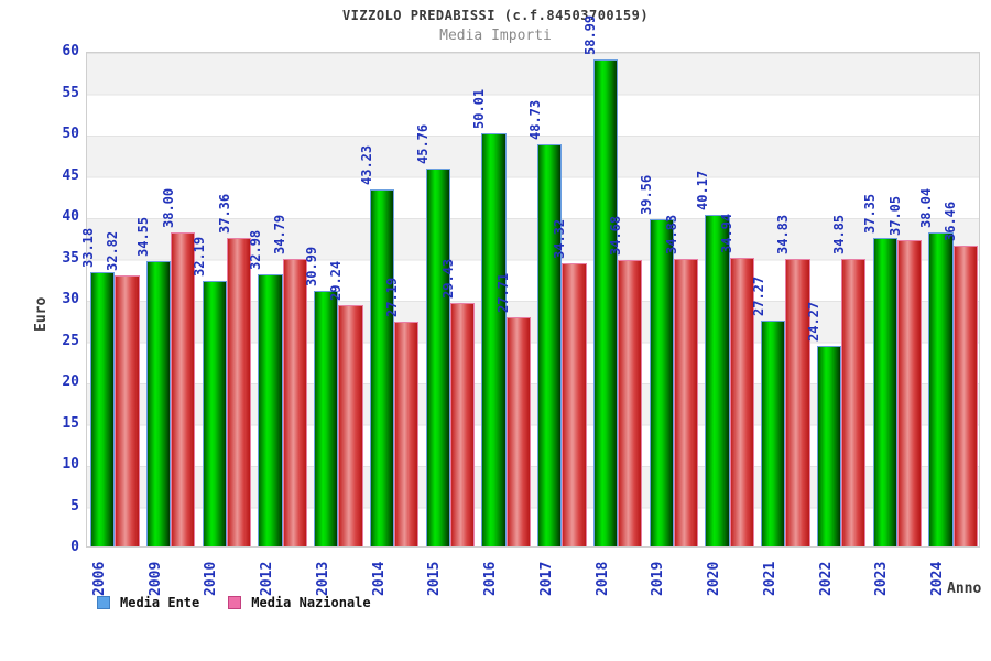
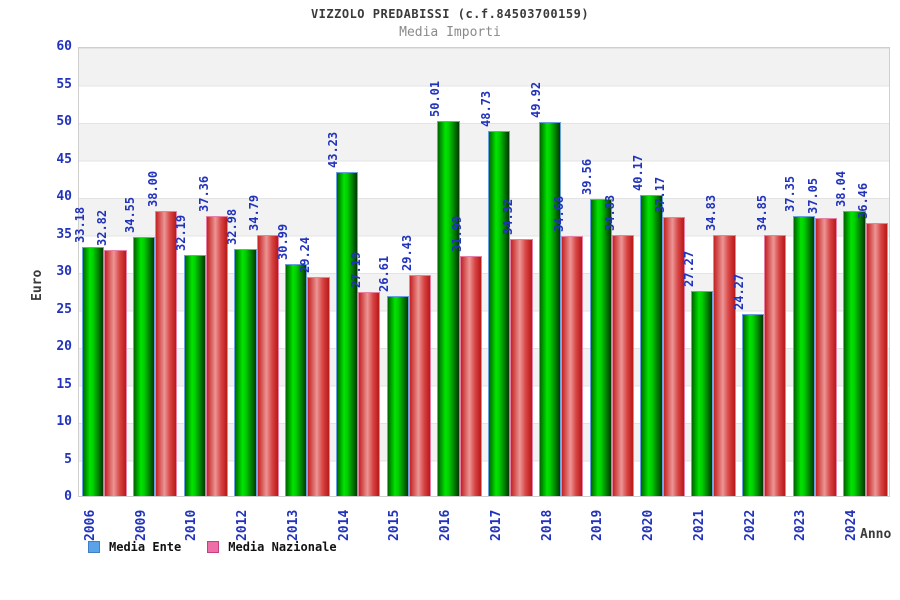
Media Ente/2015: 45.76 -> 26.61
Media Nazionale/2016: 27.71 -> 31.99
Media Ente/2018: 58.99 -> 49.92
Media Nazionale/2020: 34.94 -> 37.17
